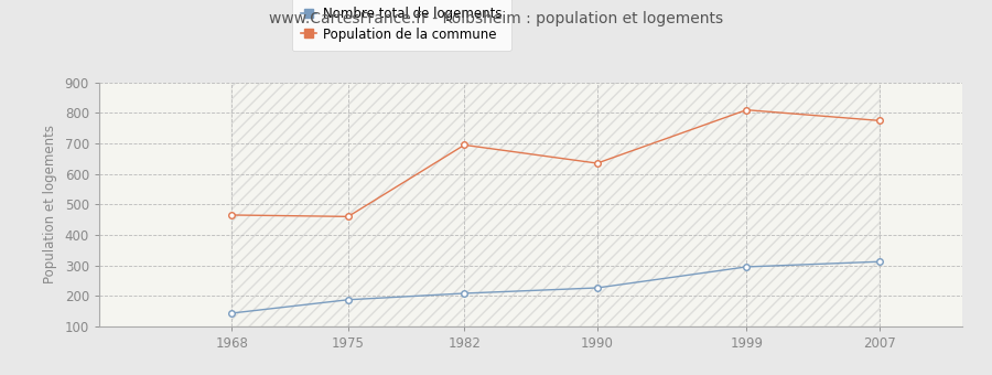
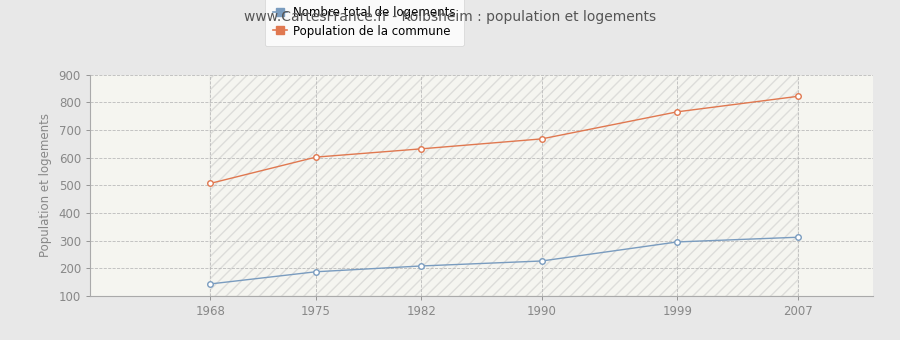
Population de la commune/1968: 465 -> 507
Population de la commune/1975: 460 -> 602
Population de la commune/1982: 695 -> 632
Population de la commune/1990: 635 -> 668
Population de la commune/1999: 810 -> 766
Population de la commune/2007: 775 -> 822
